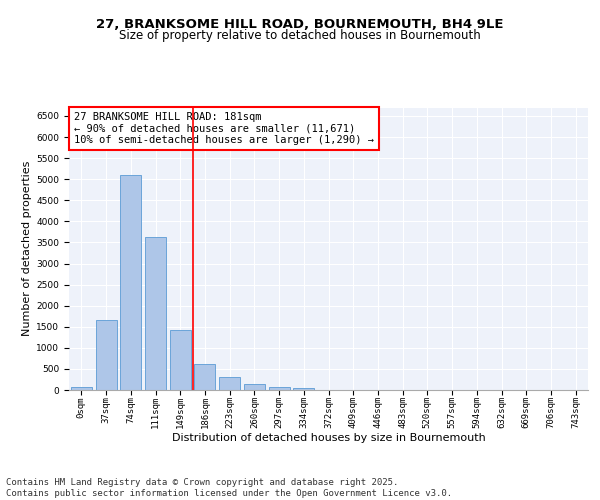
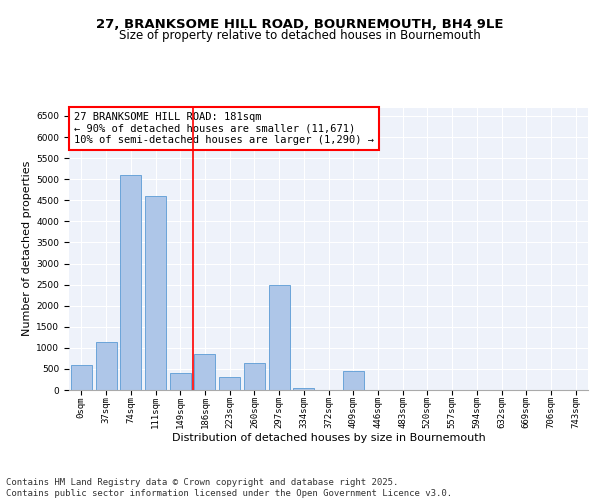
0sqm: 80 -> 600
37sqm: 1650 -> 1150
111sqm: 3620 -> 4600
149sqm: 1420 -> 400
186sqm: 620 -> 850
260sqm: 140 -> 650
297sqm: 80 -> 2500
409sqm: 0 -> 450
